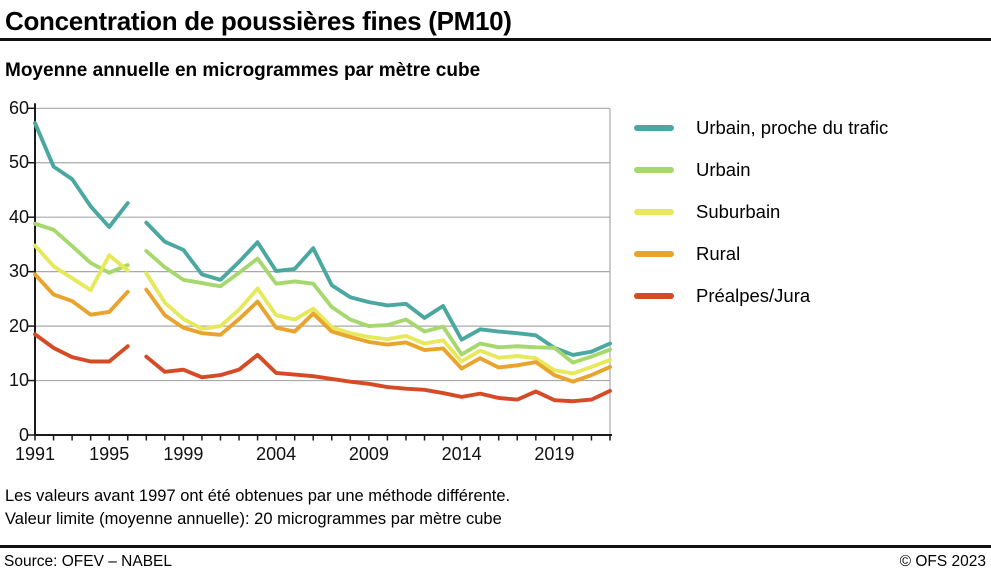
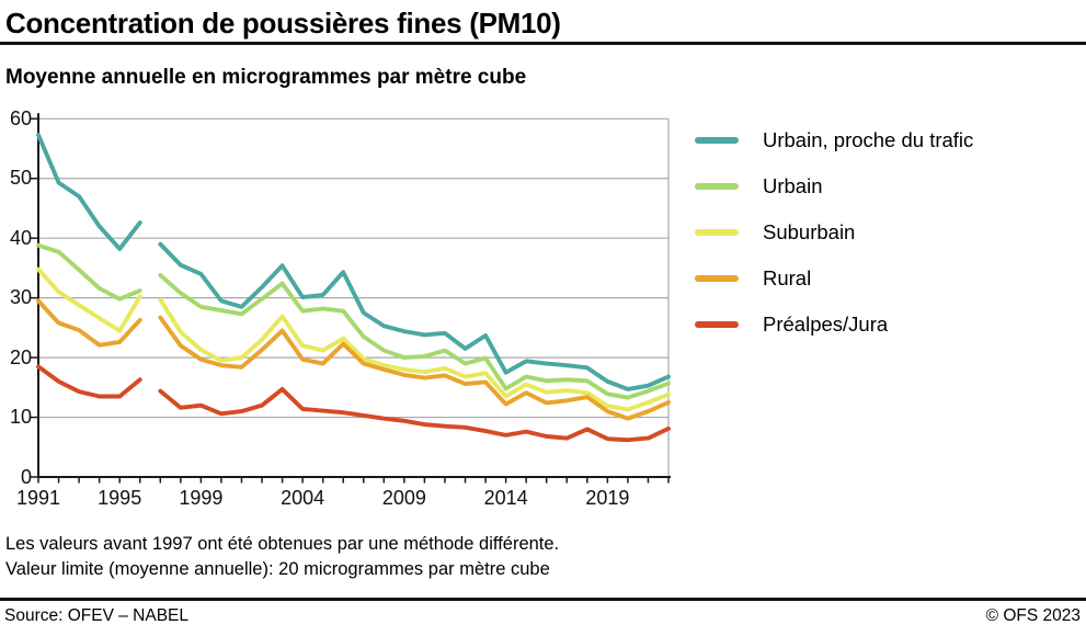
Suburbain/1995: 33 -> 24
Urbain/2019: 16 -> 14
